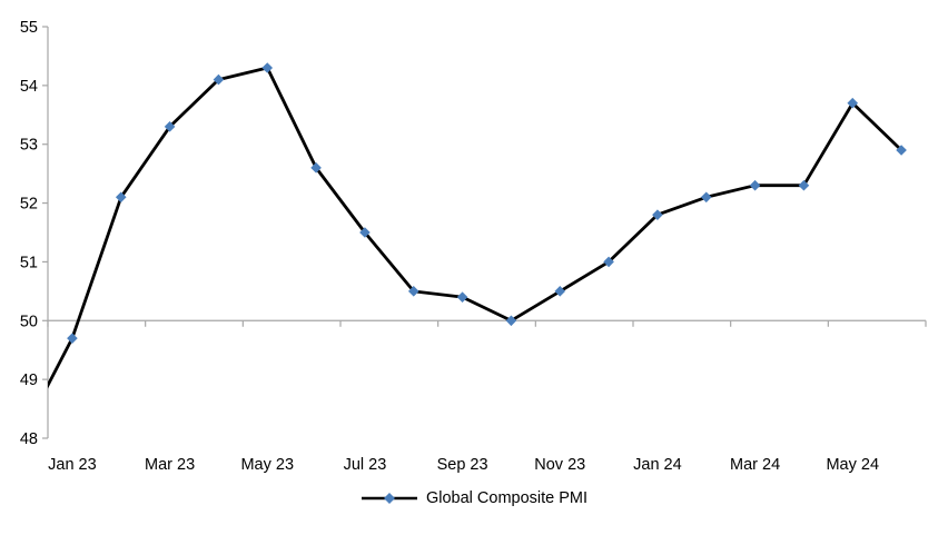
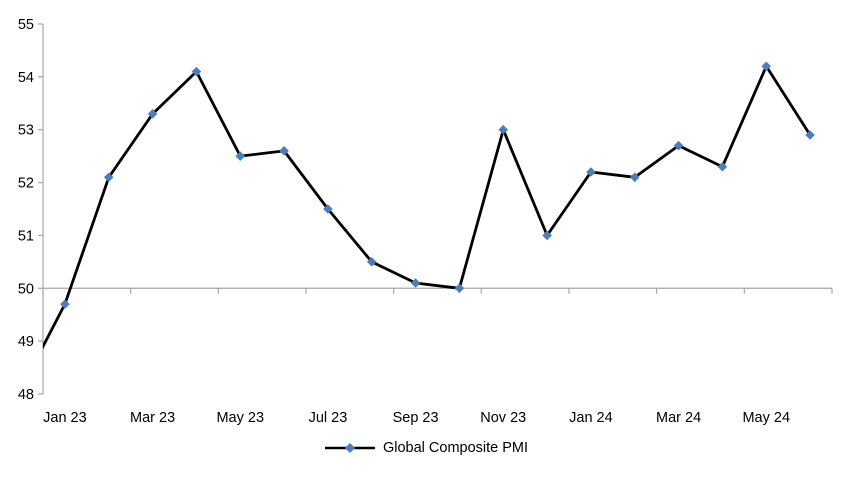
May 23: 54.3 -> 52.5
Sep 23: 50.4 -> 50.1
Nov 23: 50.5 -> 53.0
Jan 24: 51.8 -> 52.2
Mar 24: 52.3 -> 52.7
May 24: 53.7 -> 54.2
